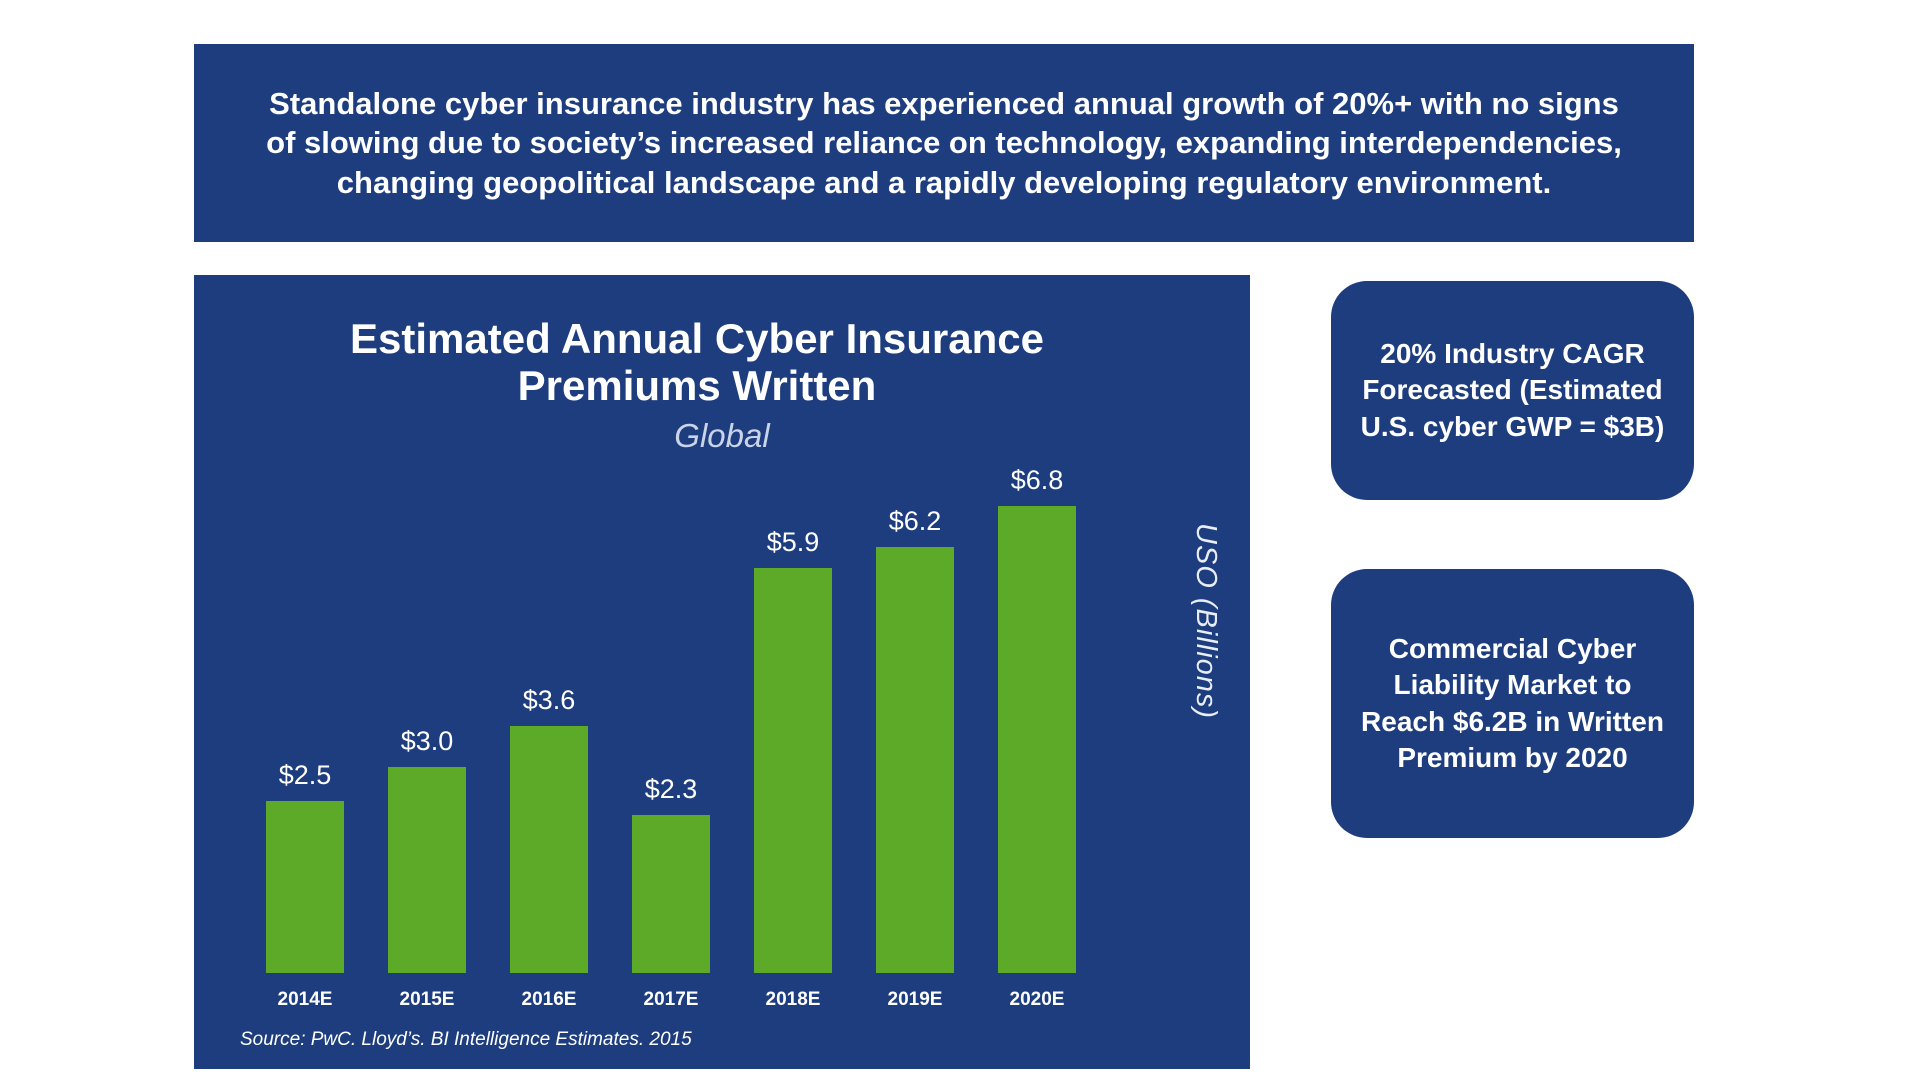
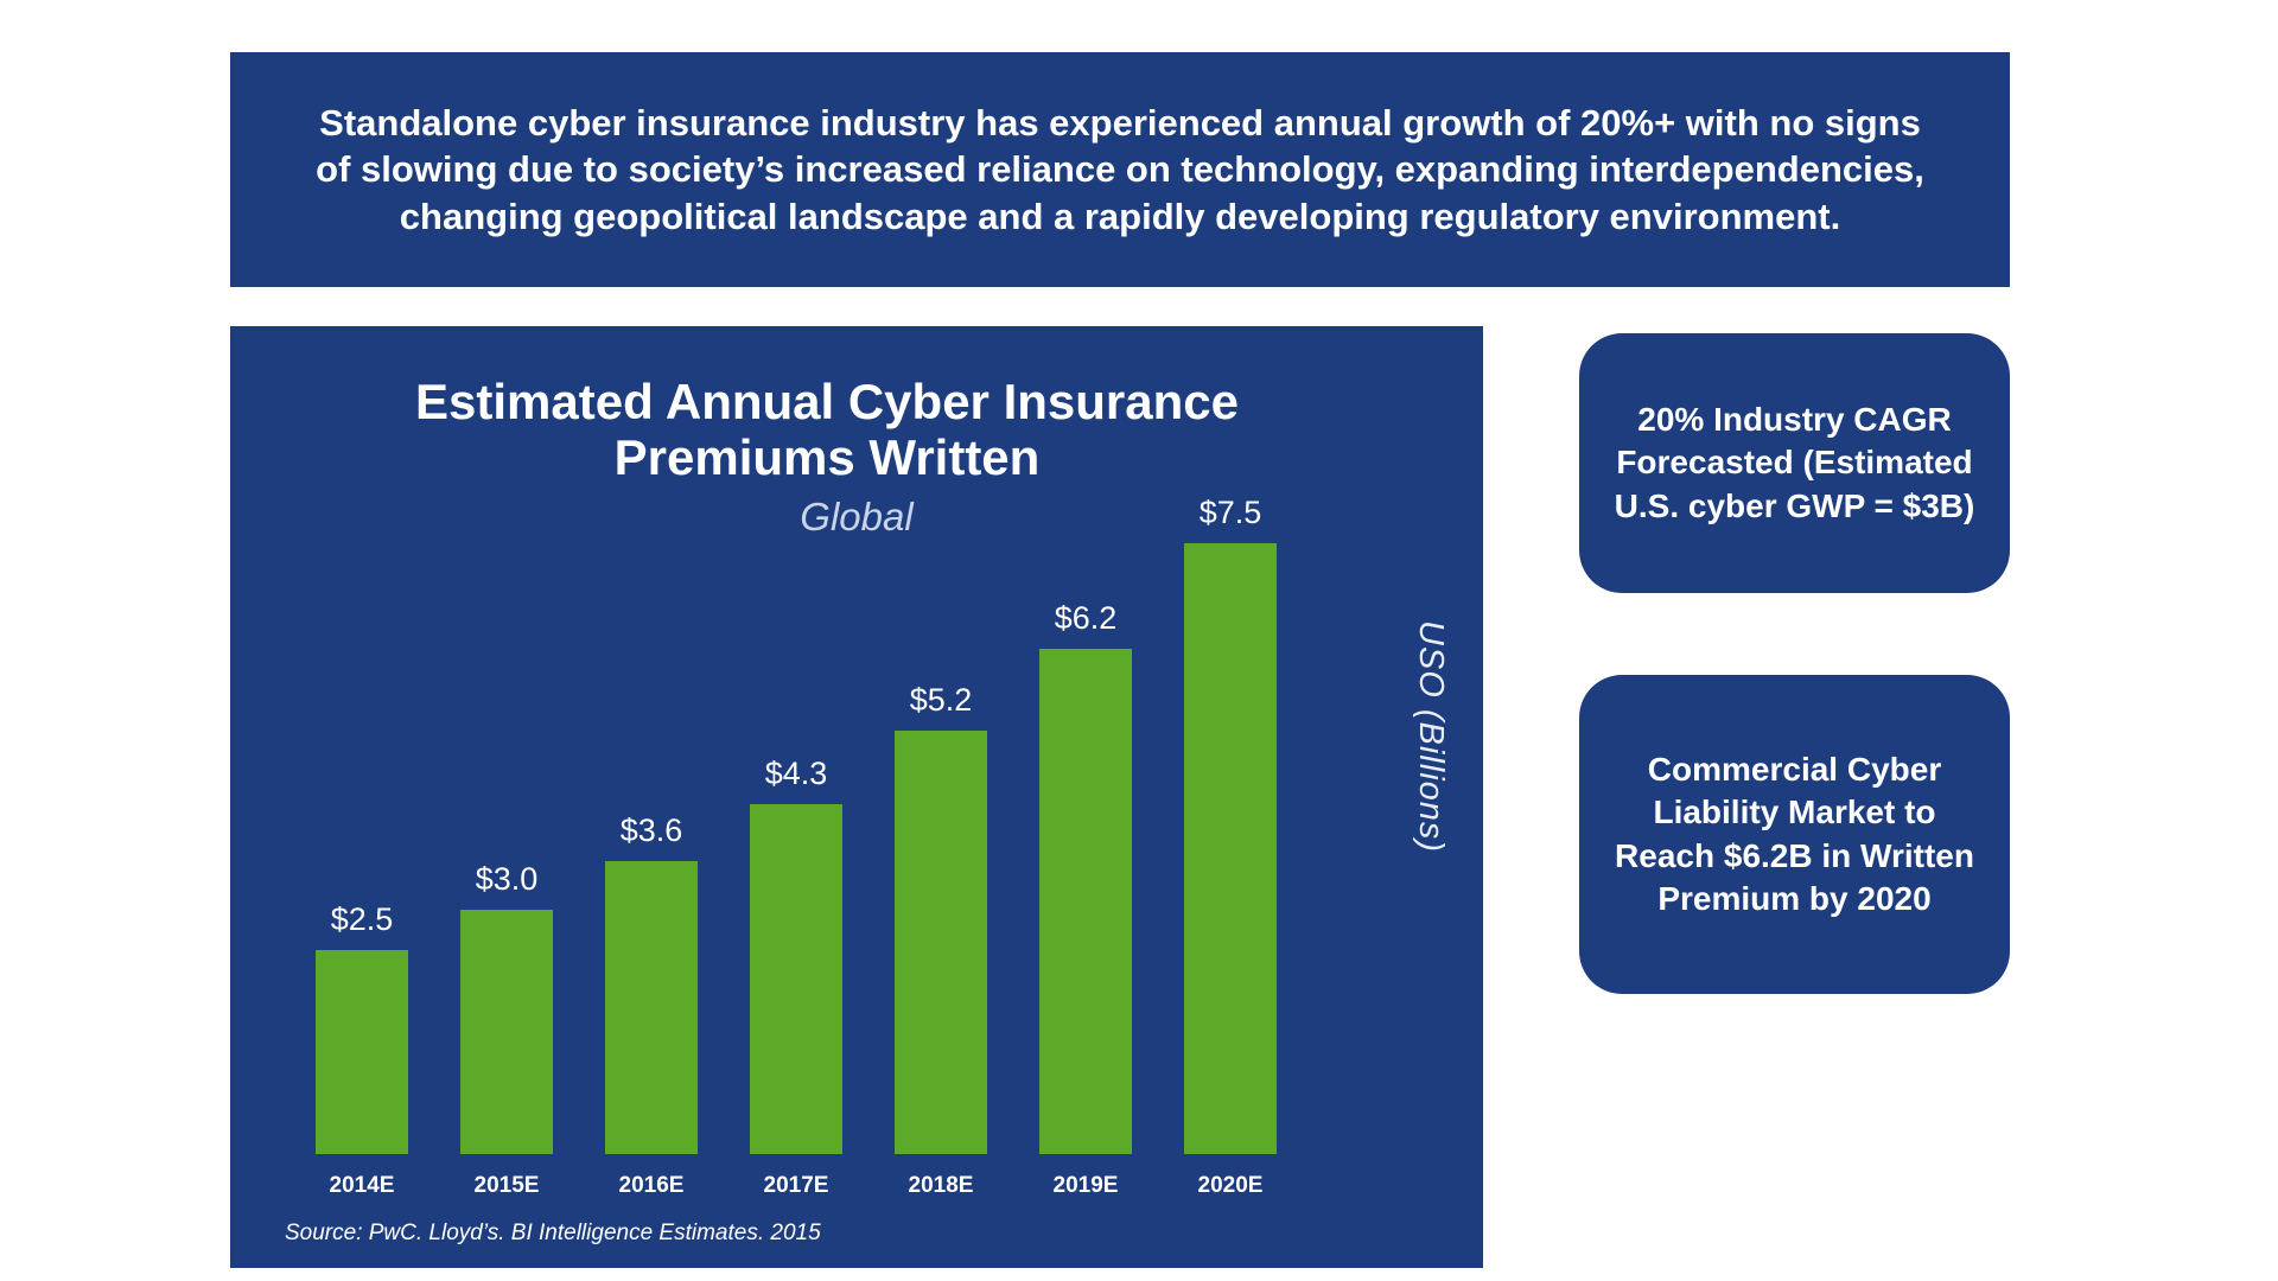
2017E: $2.3 -> $4.3
2018E: $5.9 -> $5.2
2020E: $6.8 -> $7.5
